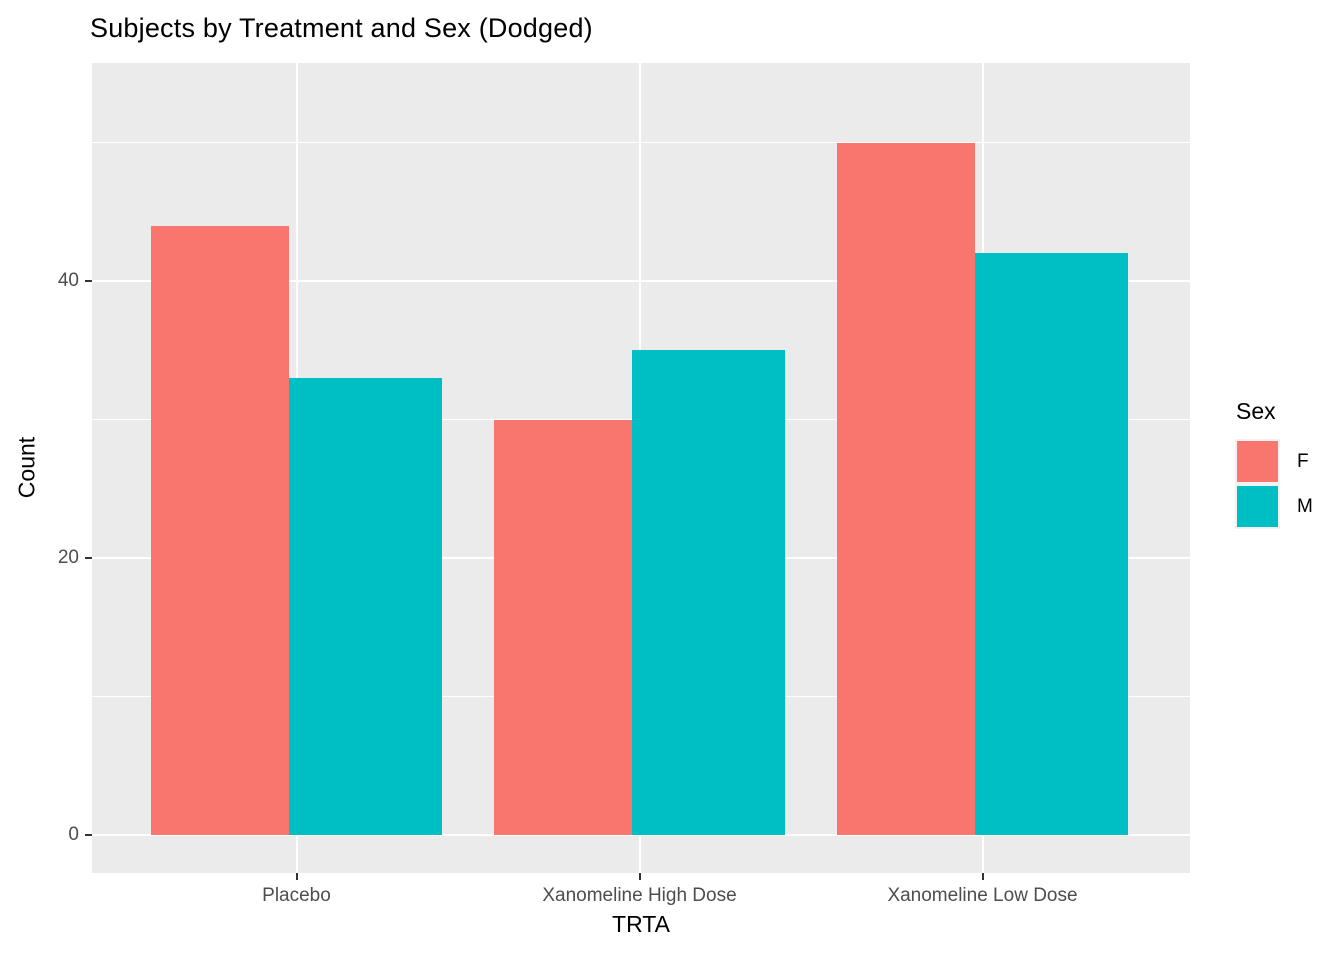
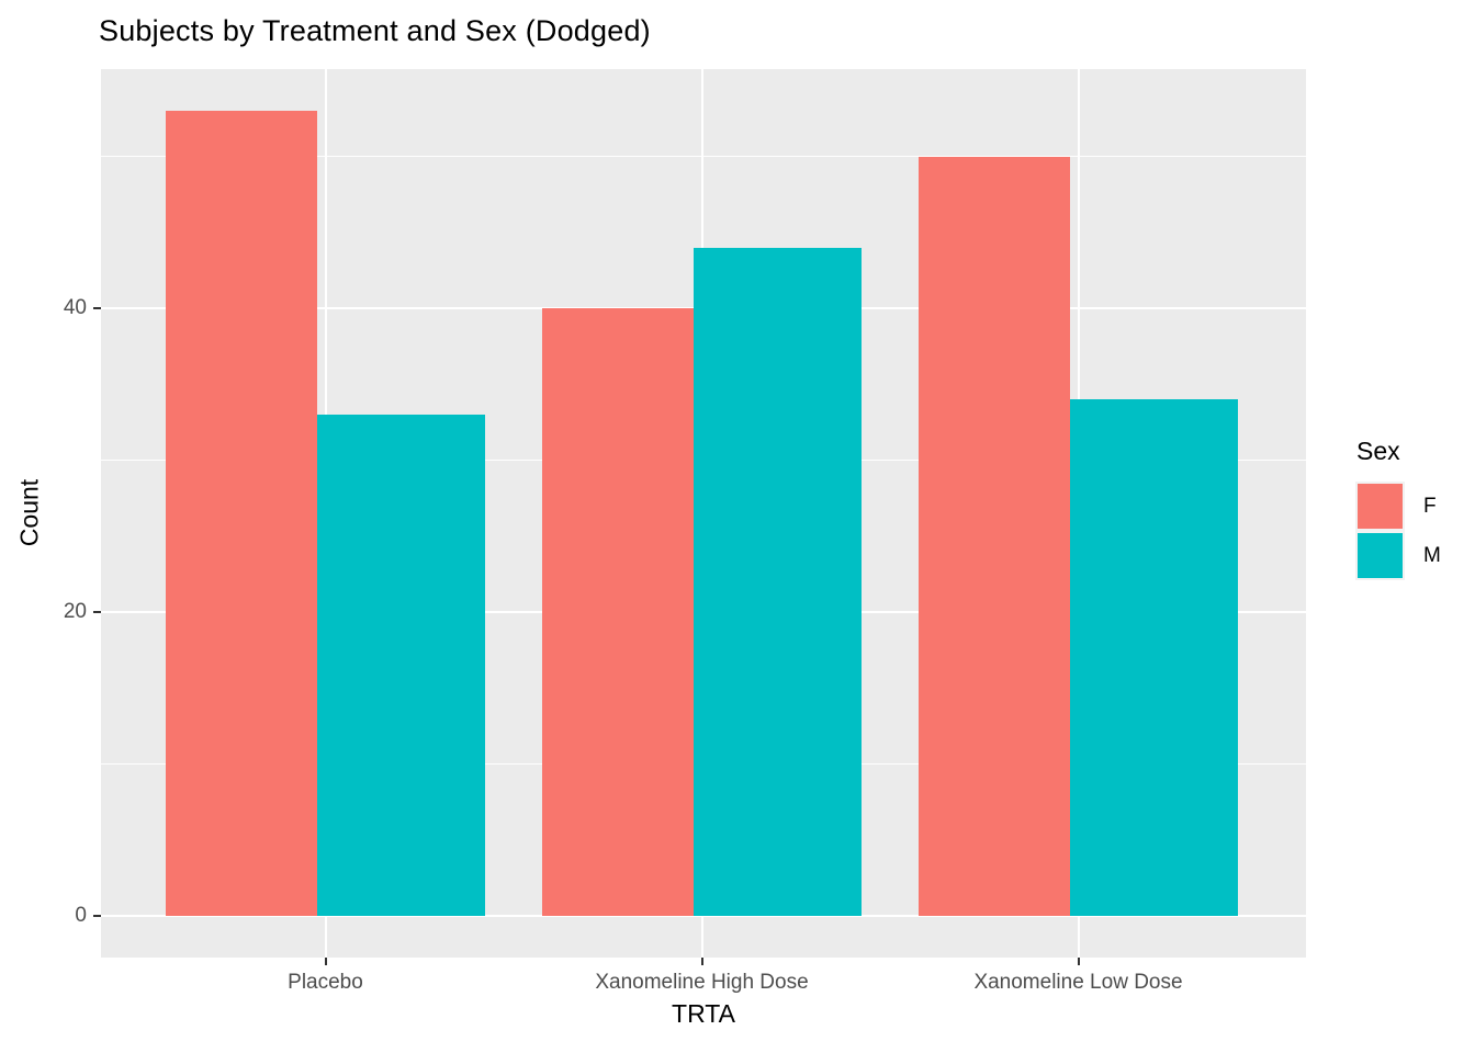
F/Placebo: 44 -> 53
F/Xanomeline High Dose: 30 -> 40
M/Xanomeline High Dose: 35 -> 44
M/Xanomeline Low Dose: 42 -> 34
